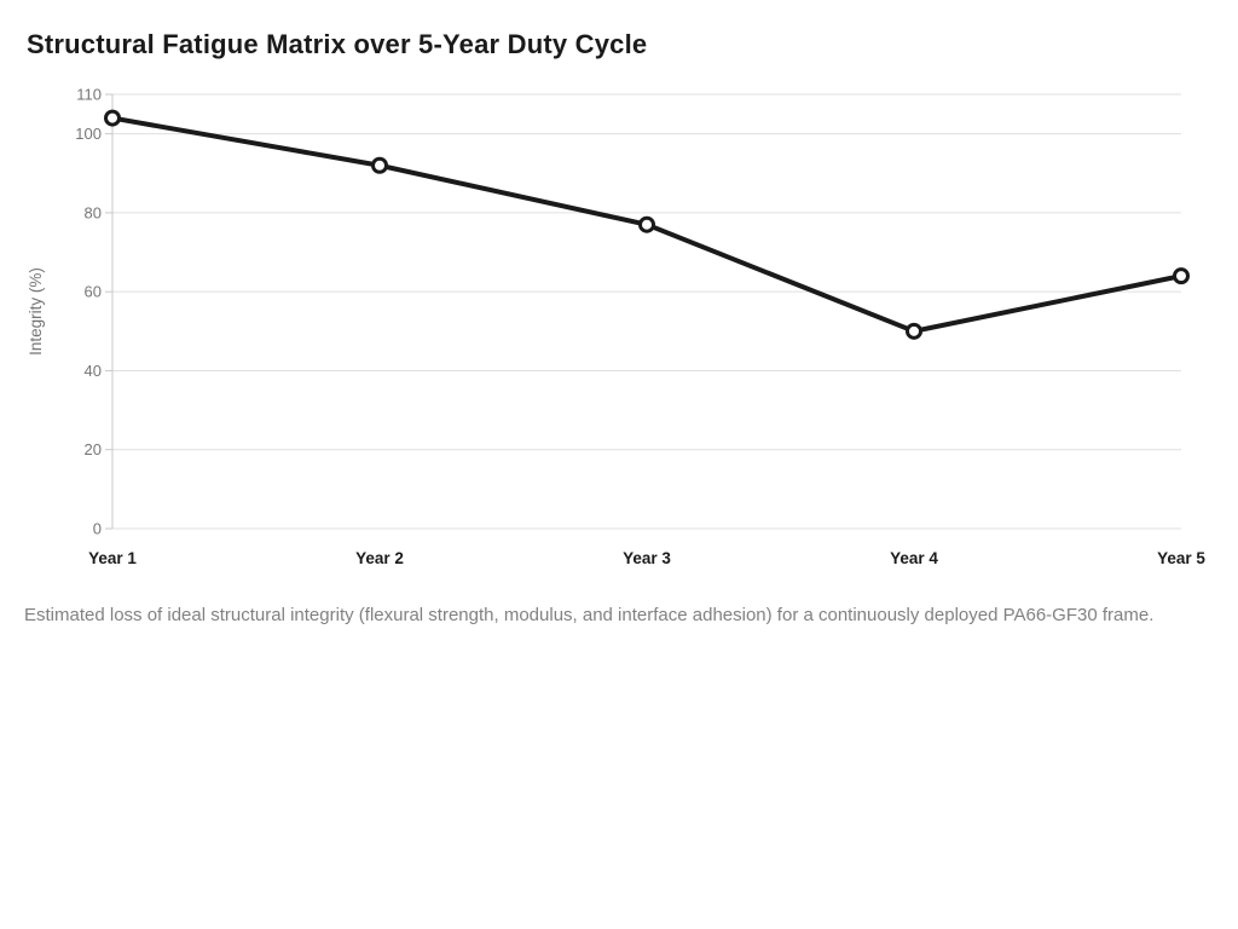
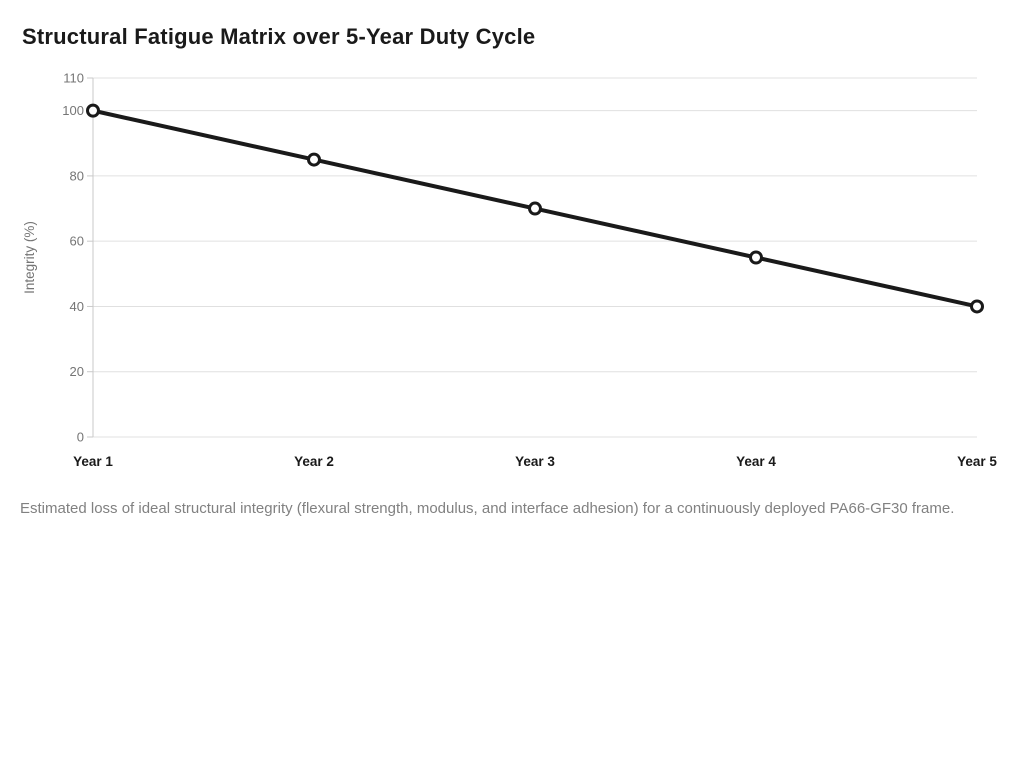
Year 1: 104 -> 100
Year 2: 92 -> 85
Year 3: 77 -> 70
Year 4: 50 -> 55
Year 5: 64 -> 40
